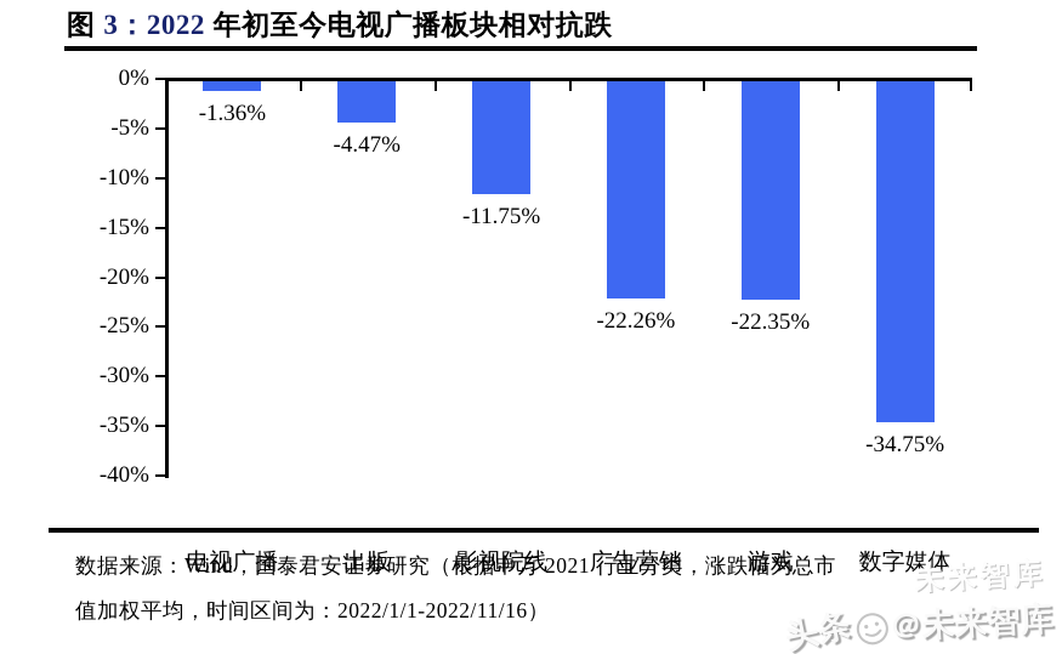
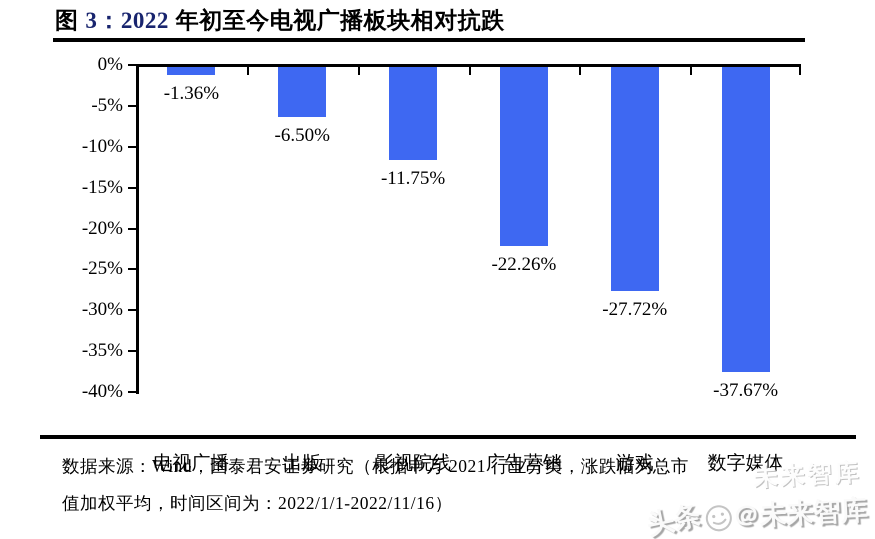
出版: -4.47% -> -6.50%
游戏: -22.35% -> -27.72%
数字媒体: -34.75% -> -37.67%
